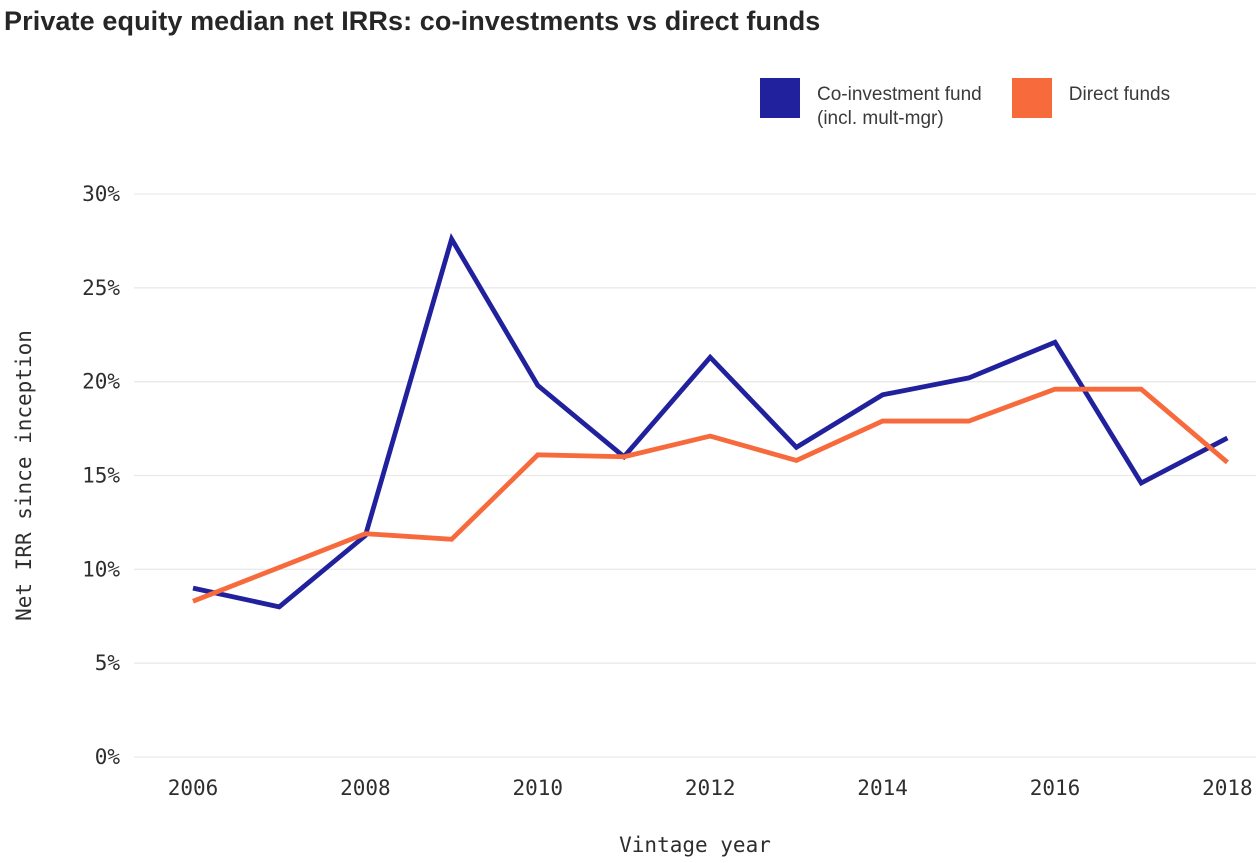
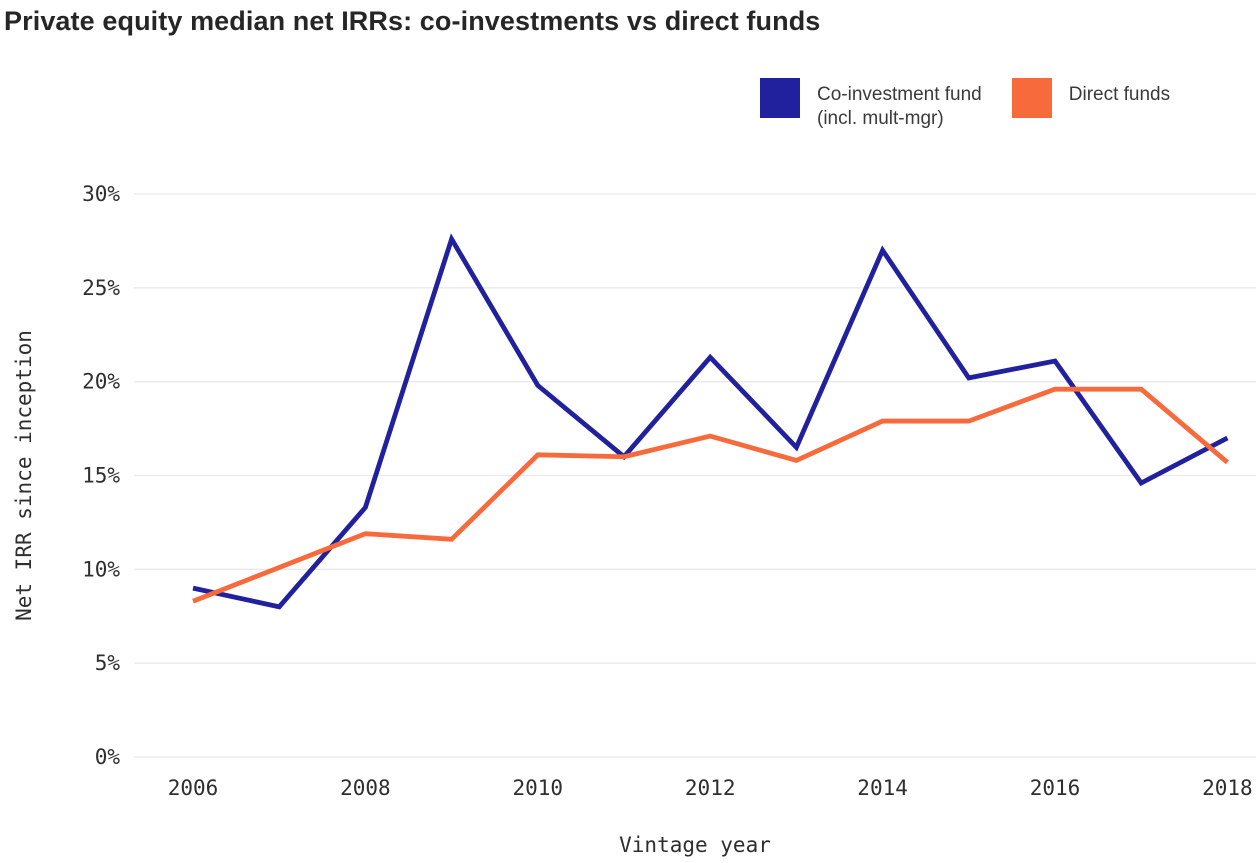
Co-investment fund (incl. mult-mgr)/2008: 11.8% -> 13.3%
Co-investment fund (incl. mult-mgr)/2014: 19.3% -> 27.0%
Co-investment fund (incl. mult-mgr)/2016: 22.1% -> 21.1%
